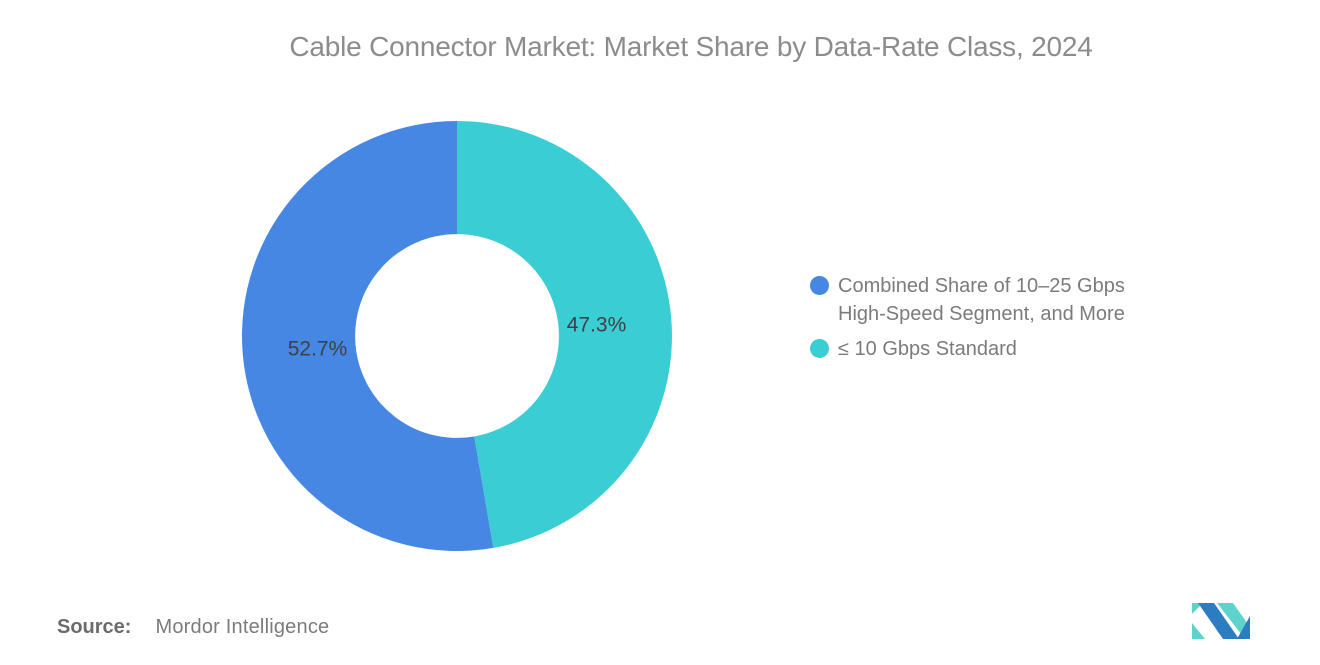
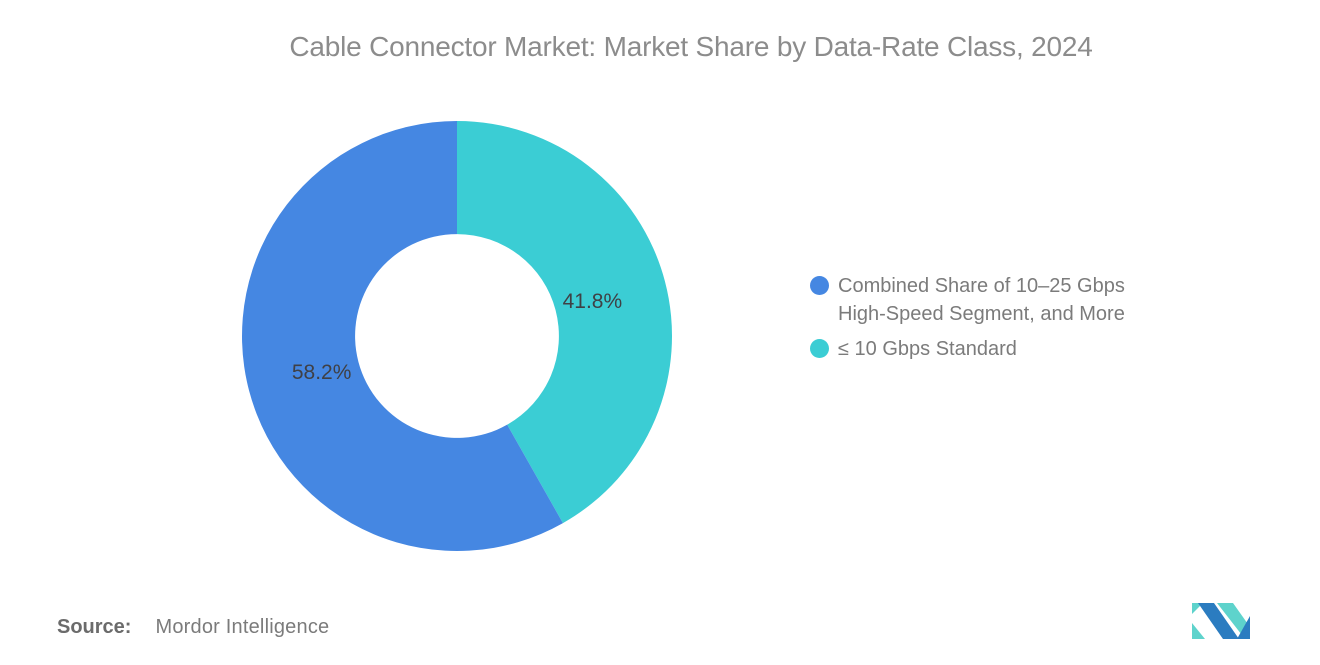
≤ 10 Gbps Standard: 47.3% -> 41.8%
Combined Share of 10–25 Gbps High-Speed Segment, and More: 52.7% -> 58.2%
